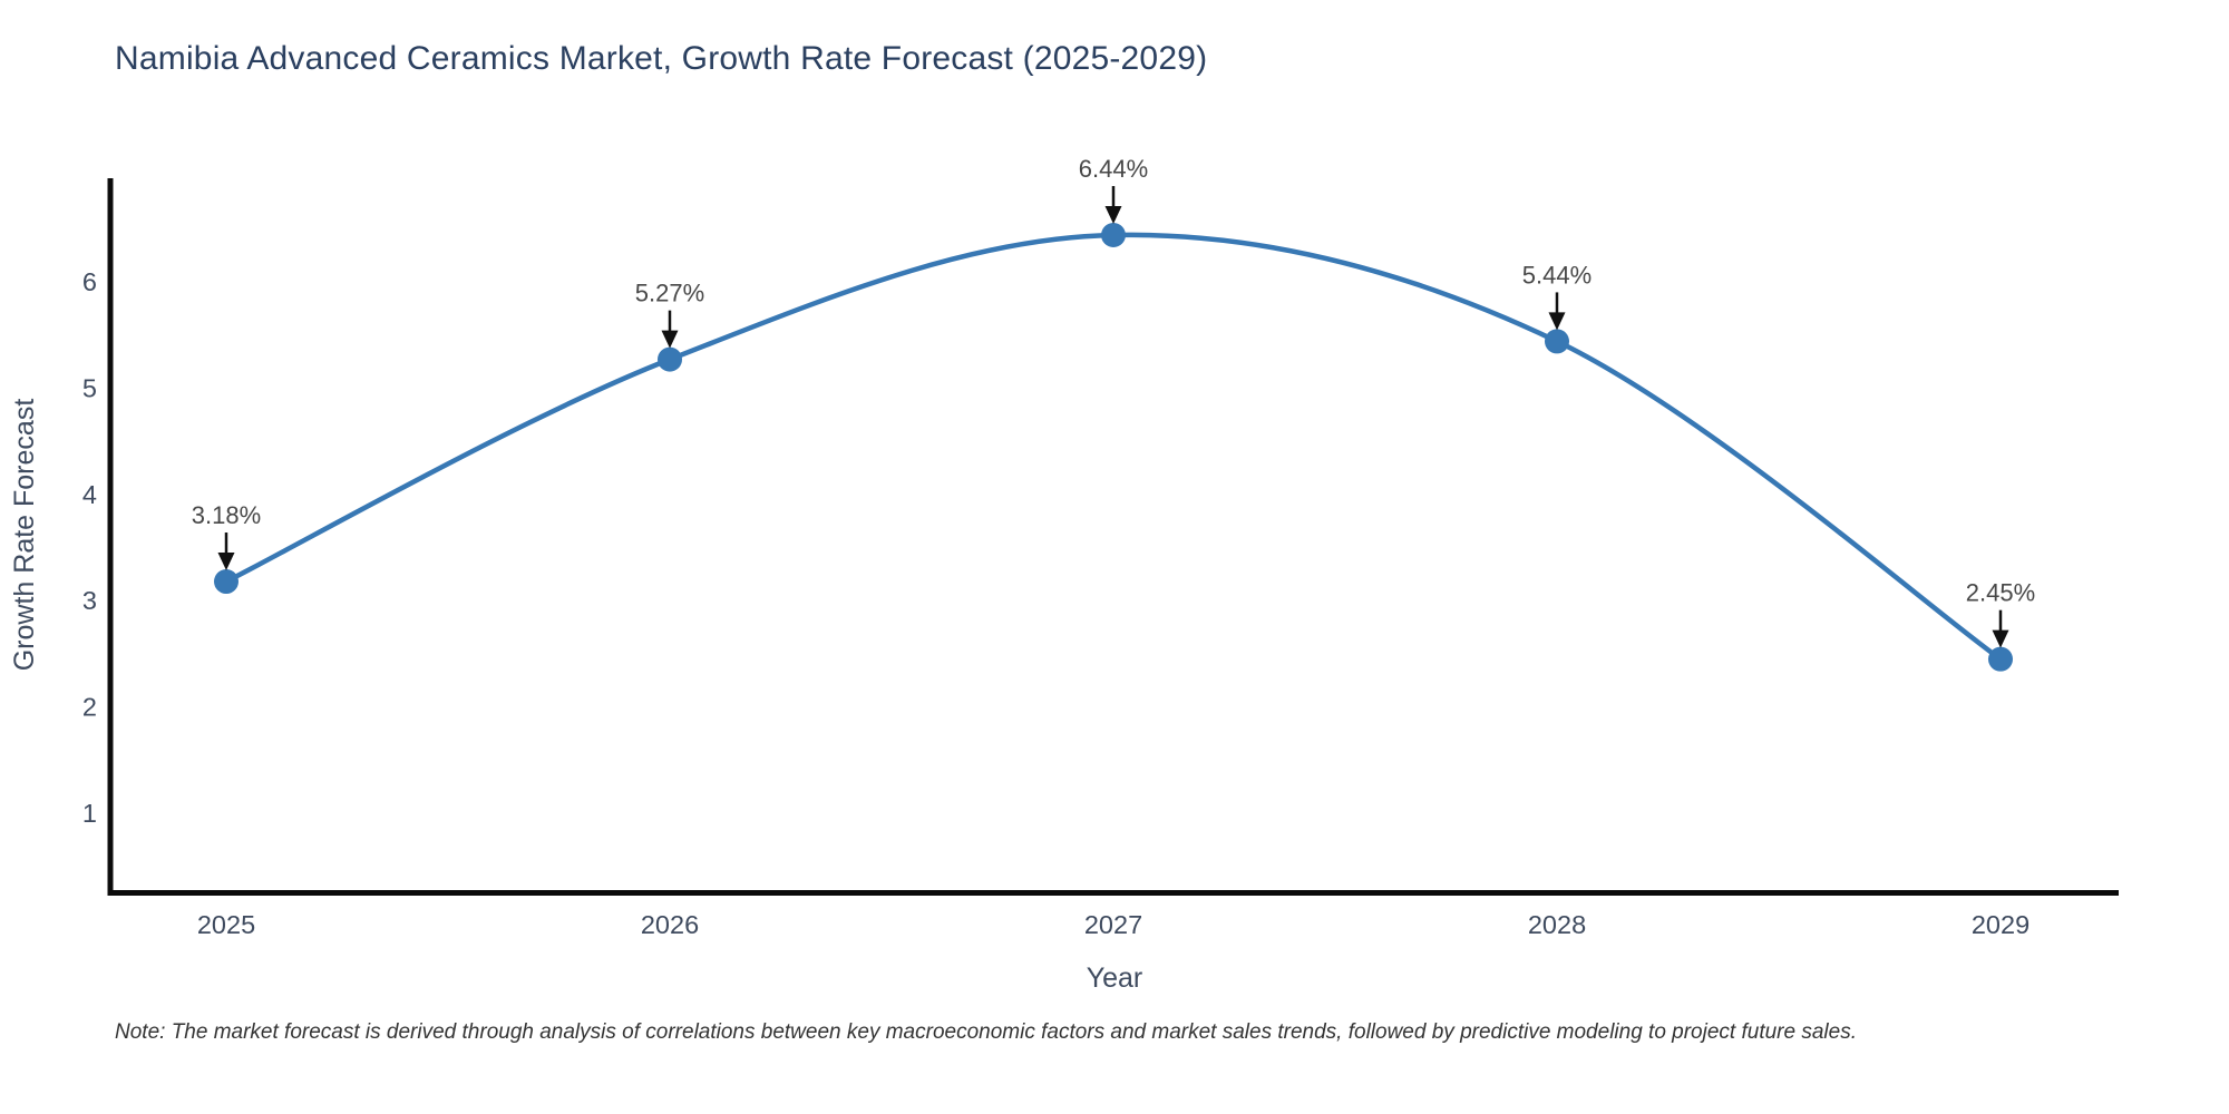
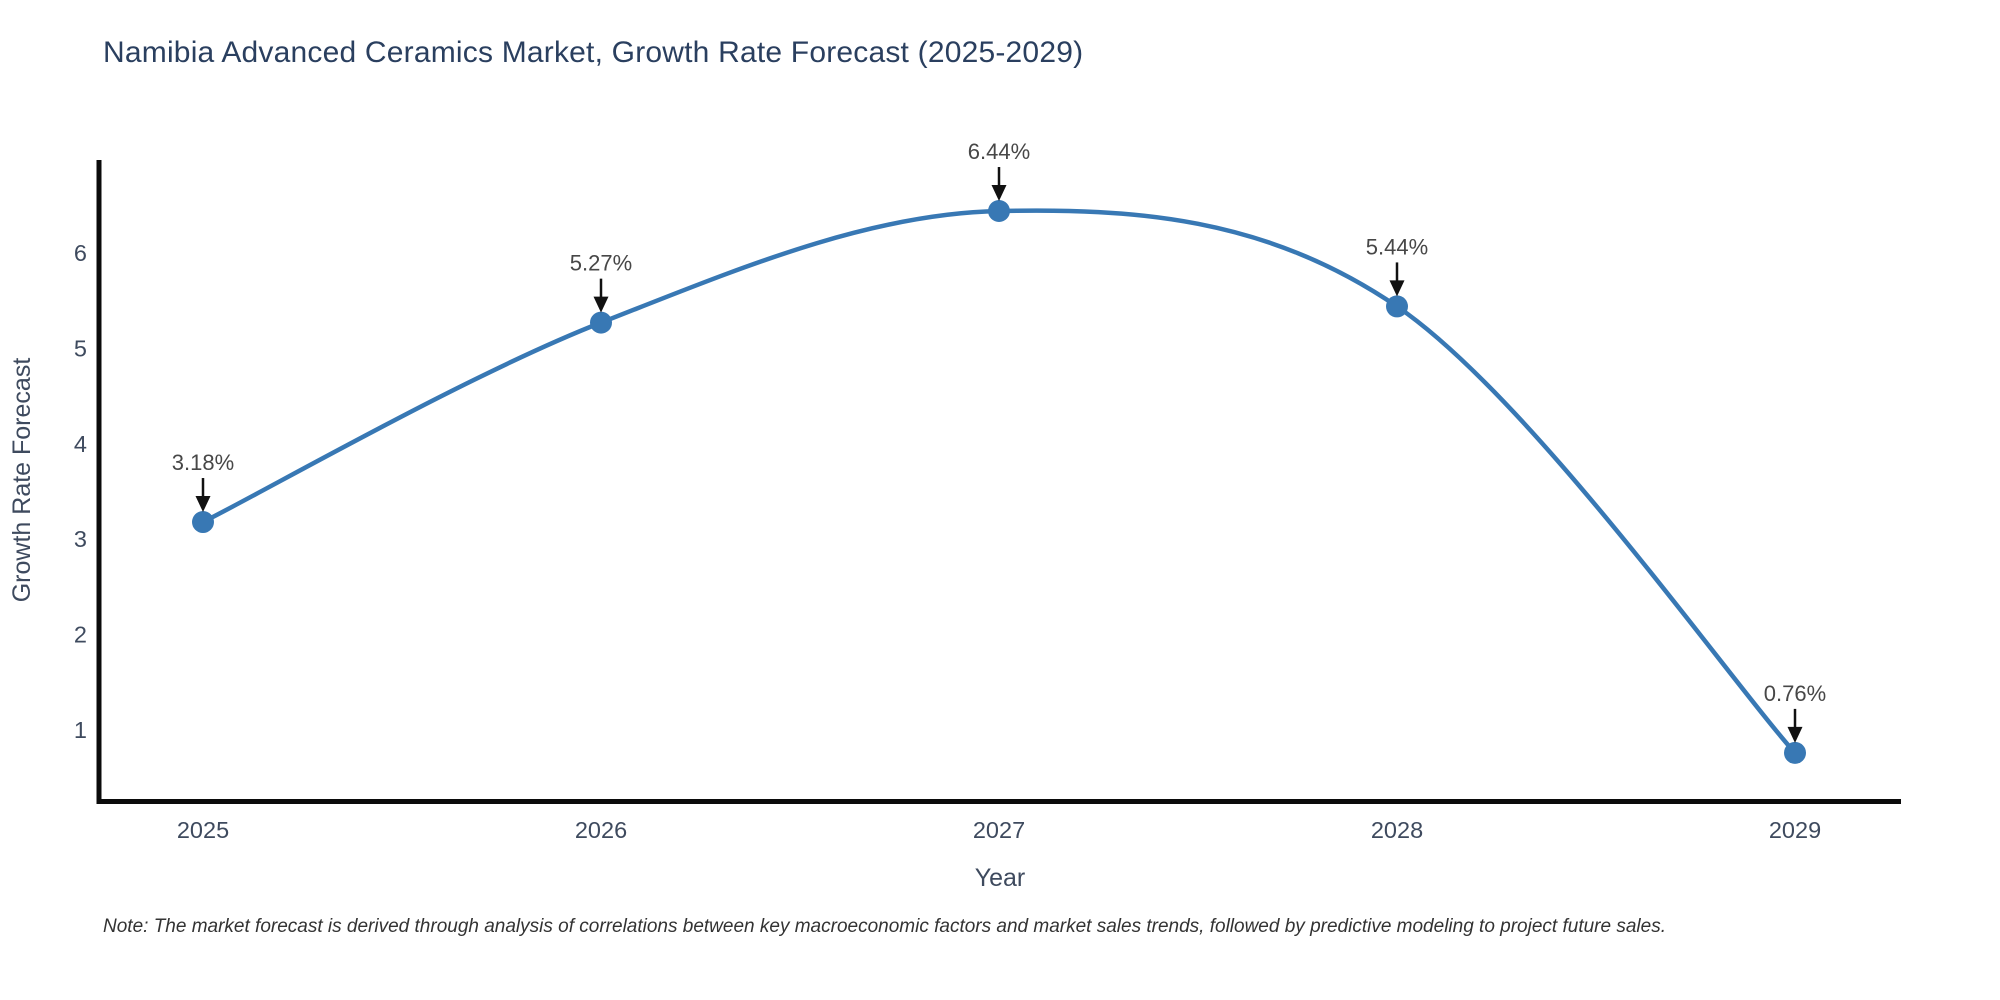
2029: 2.45% -> 0.76%
